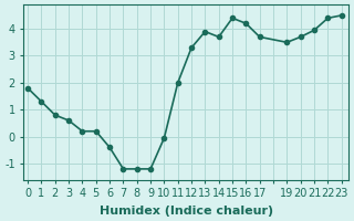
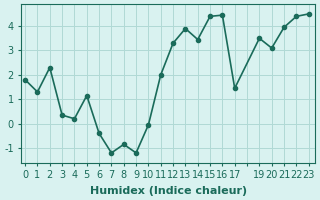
2: 0.80 -> 2.30
3: 0.60 -> 0.35
5: 0.20 -> 1.15
8: -1.20 -> -0.85
14: 3.70 -> 3.45
16: 4.20 -> 4.45
17: 3.70 -> 1.45
20: 3.70 -> 3.10
